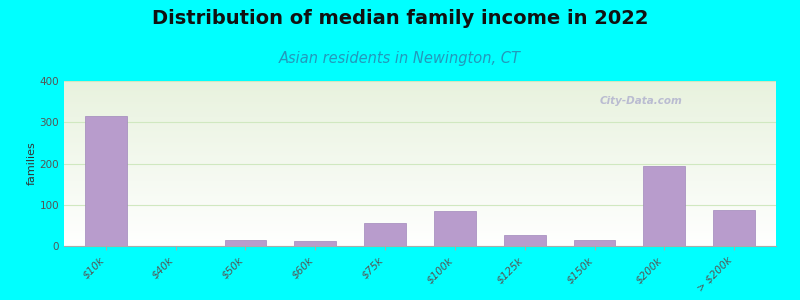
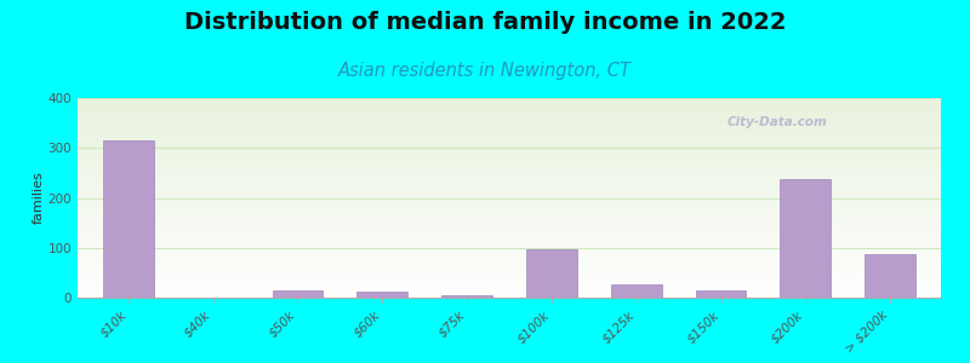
$75k: 55 -> 5
$100k: 85 -> 98
$200k: 195 -> 238
